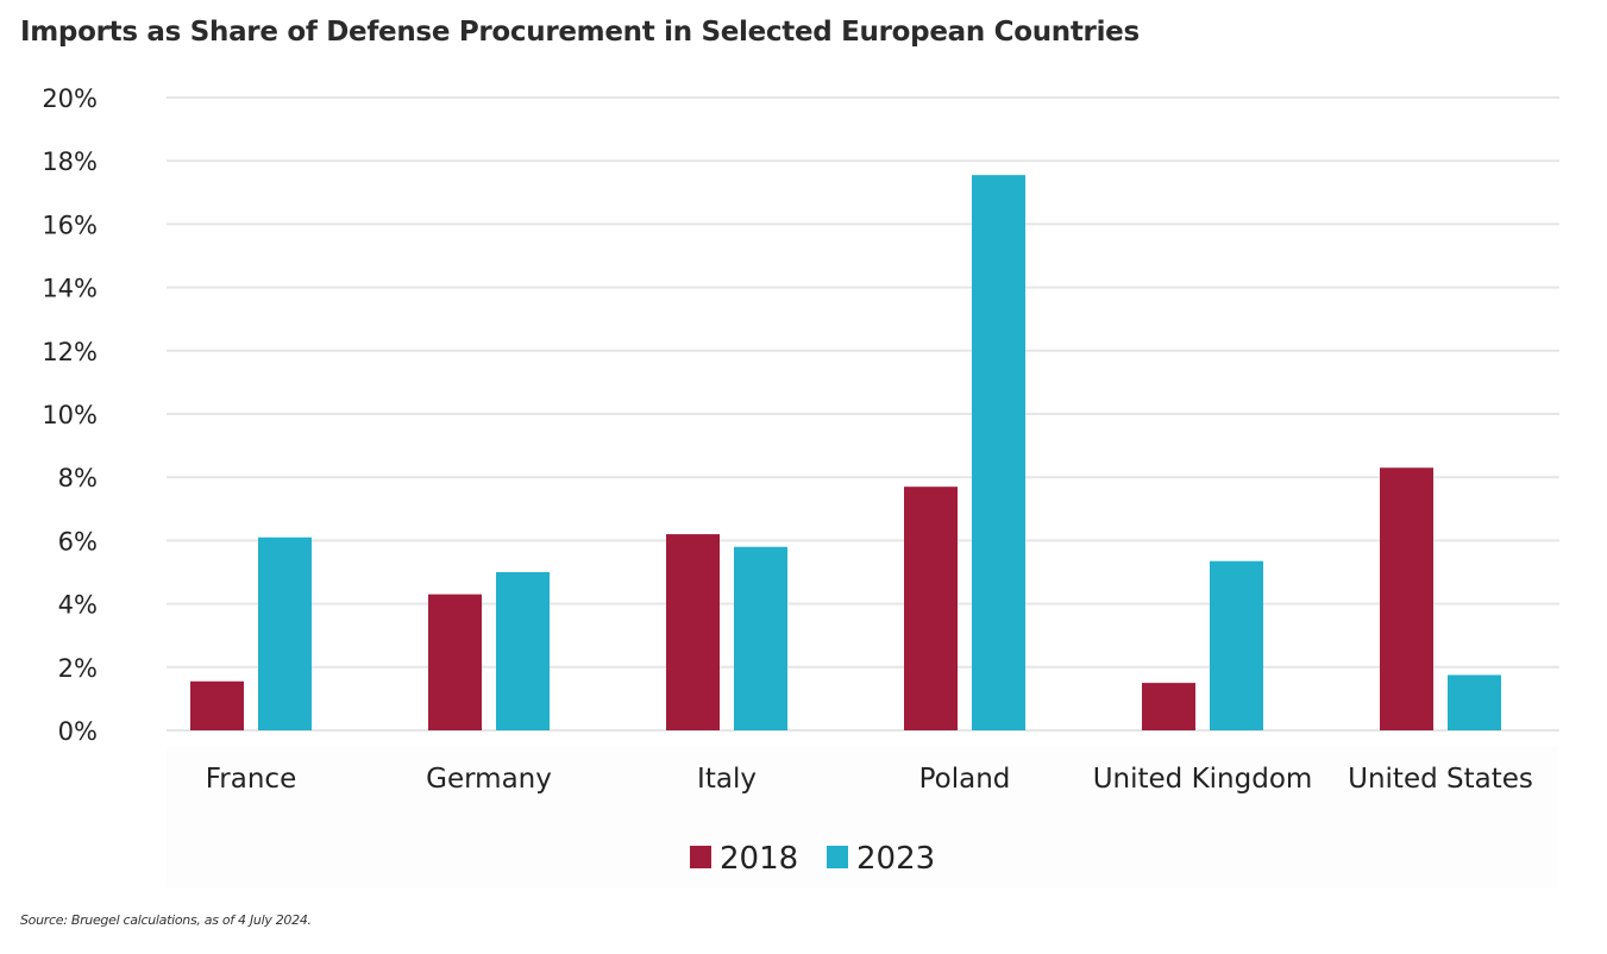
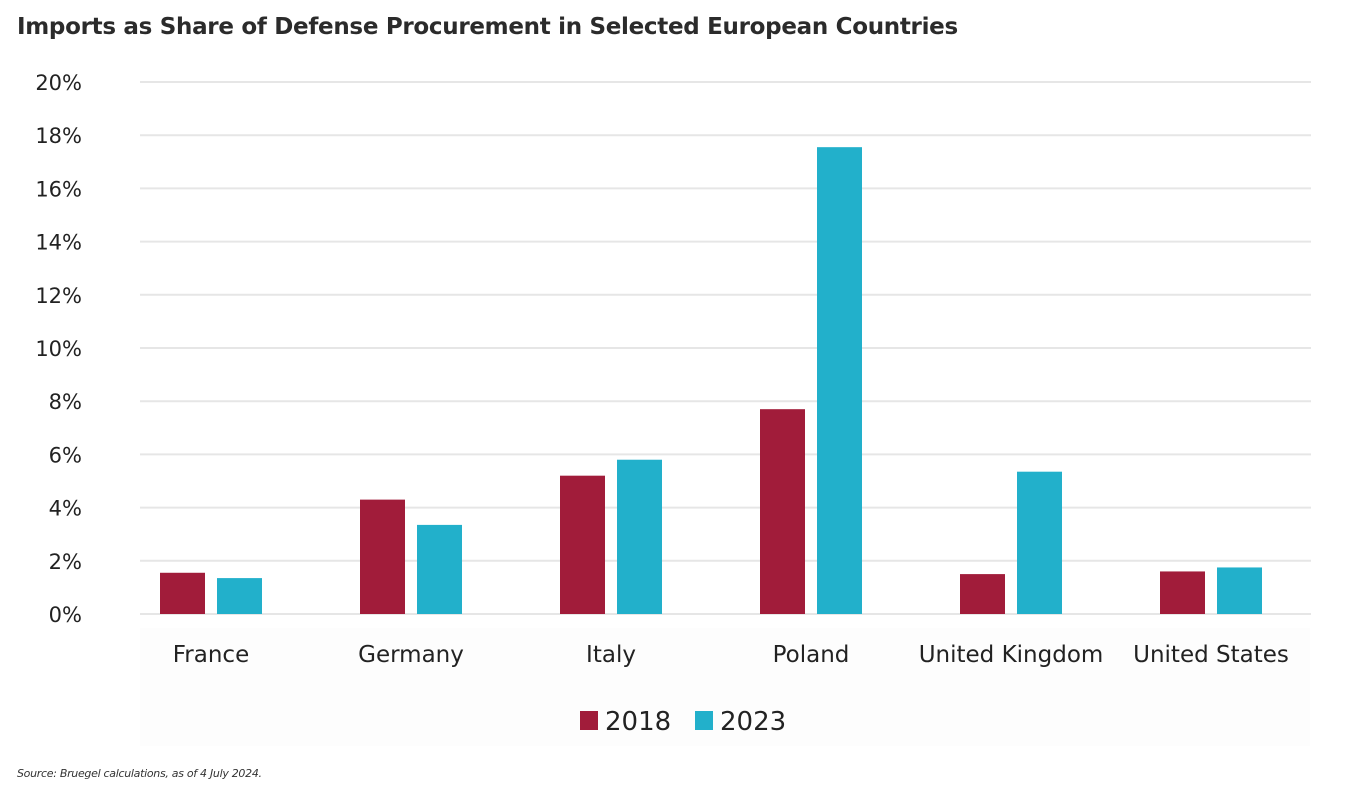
2023/France: 6.1% -> 1.4%
2023/Germany: 5.0% -> 3.4%
2018/Italy: 6.2% -> 5.2%
2018/United States: 8.3% -> 1.6%
